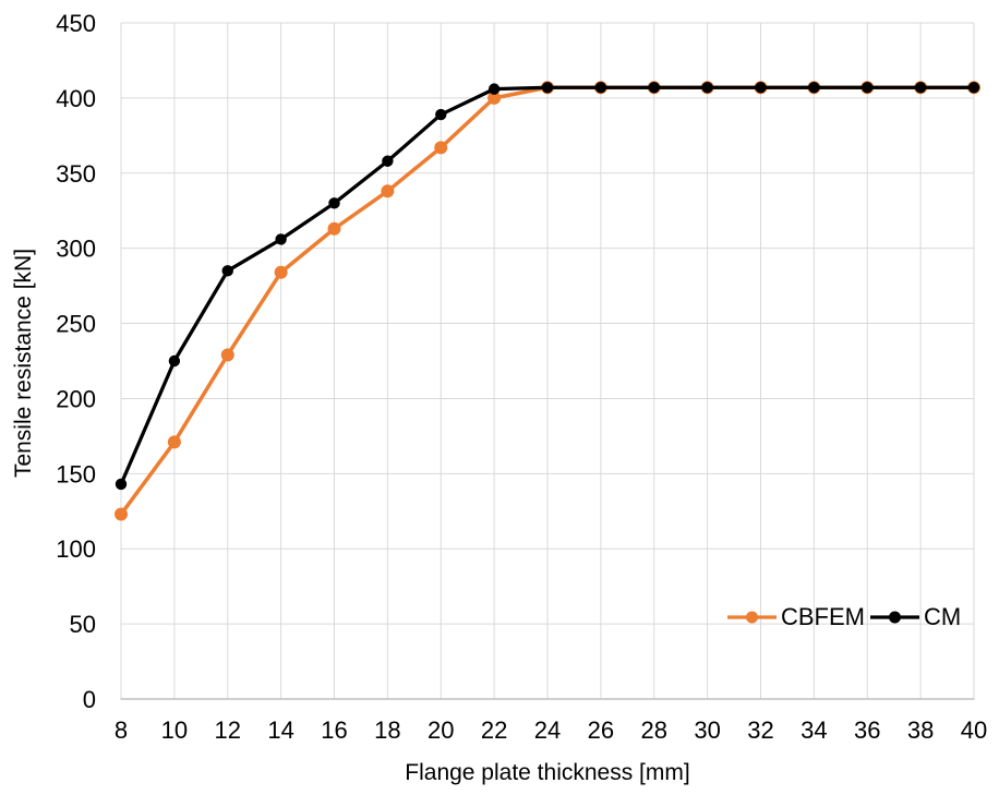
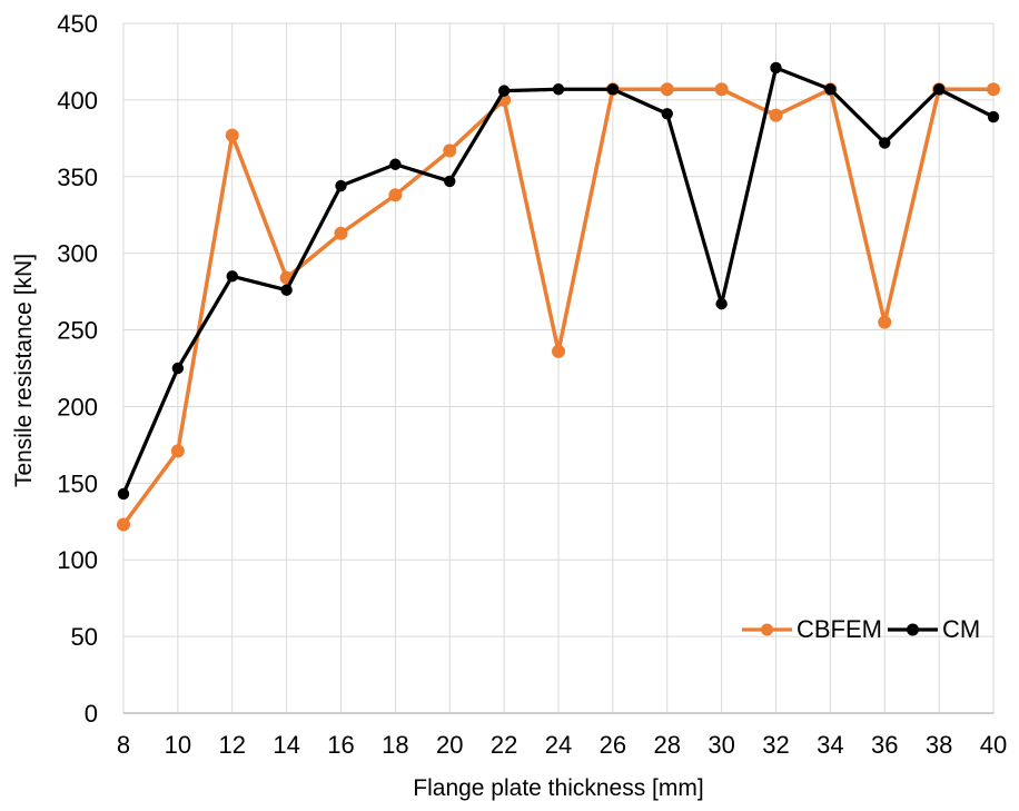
CBFEM/12: 229 -> 377
CM/14: 306 -> 276
CM/16: 330 -> 344
CM/20: 389 -> 347
CBFEM/24: 407 -> 236
CM/28: 407 -> 391
CM/30: 407 -> 267
CBFEM/32: 407 -> 390
CM/32: 407 -> 421
CBFEM/36: 407 -> 255
CM/36: 407 -> 372
CM/40: 407 -> 389
